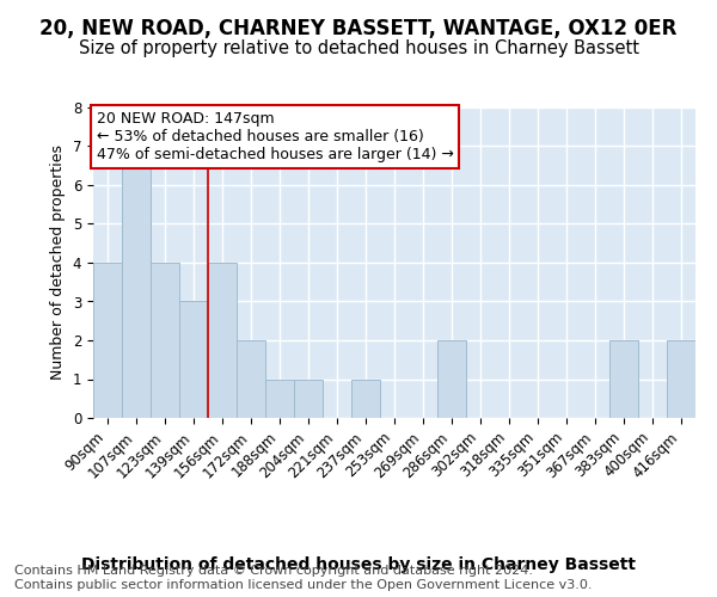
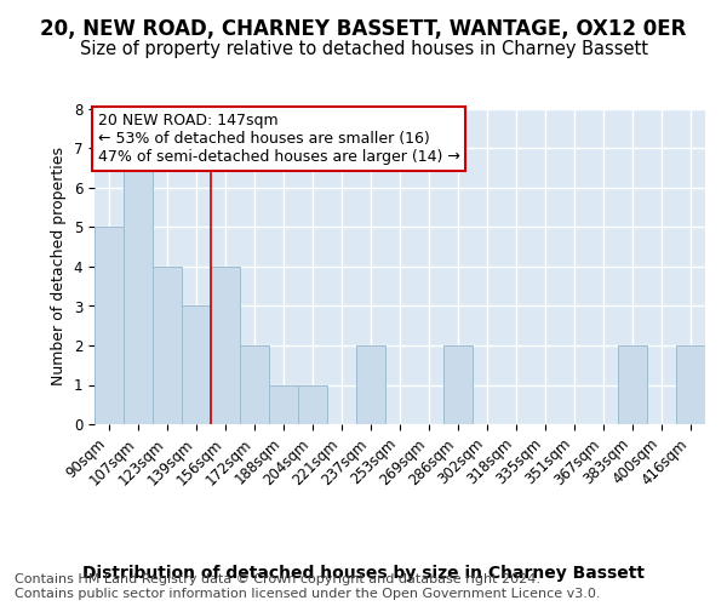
90sqm: 4 -> 5
237sqm: 1 -> 2
